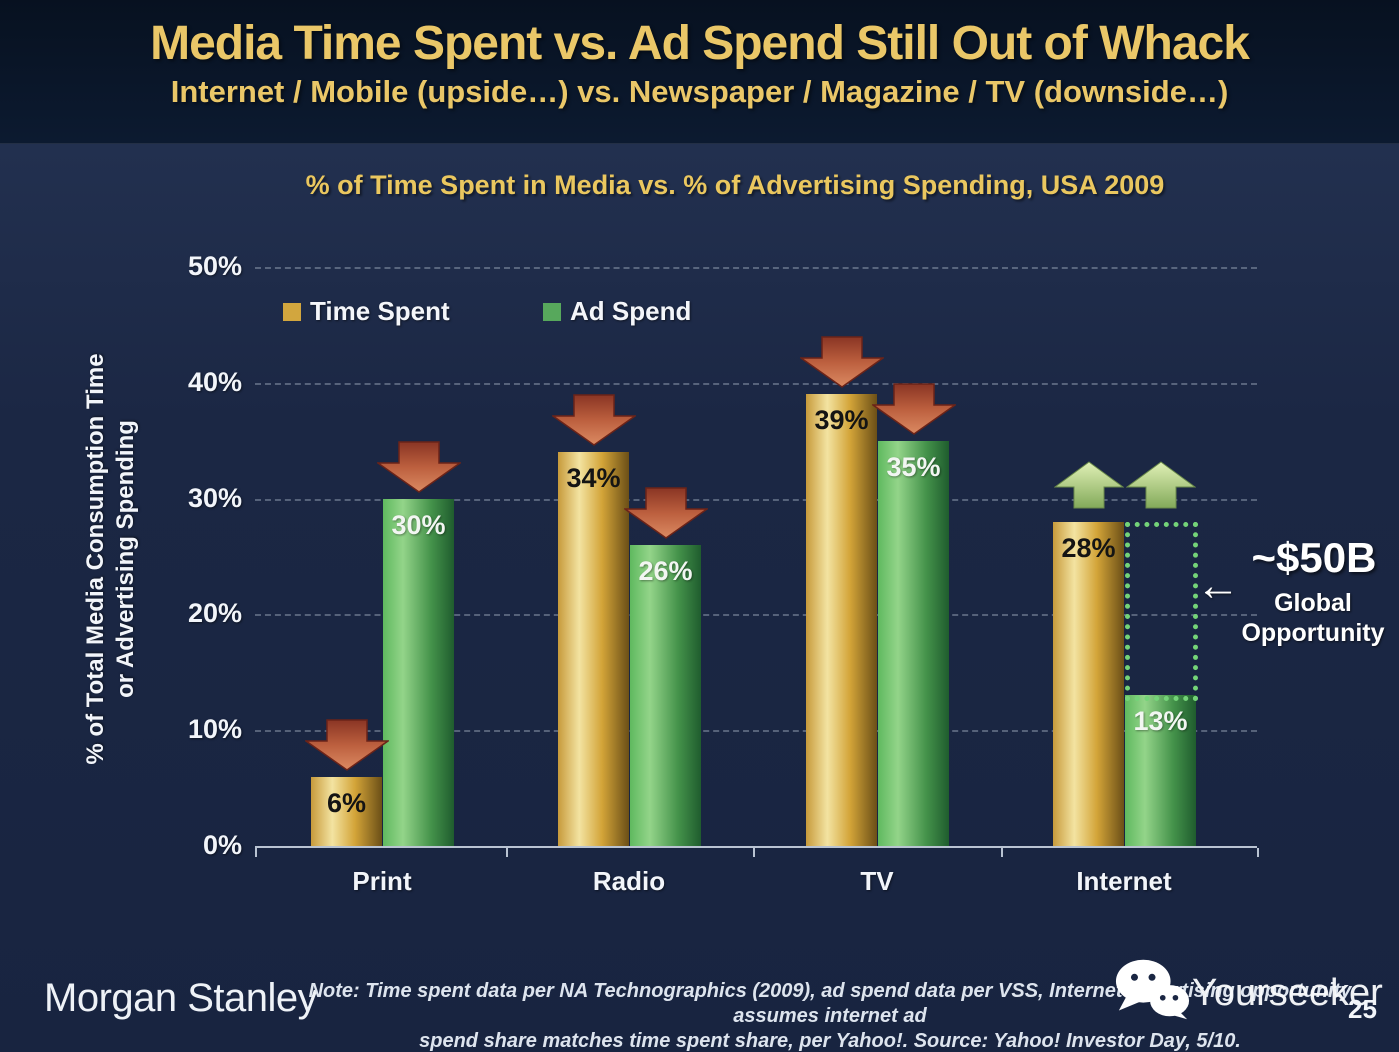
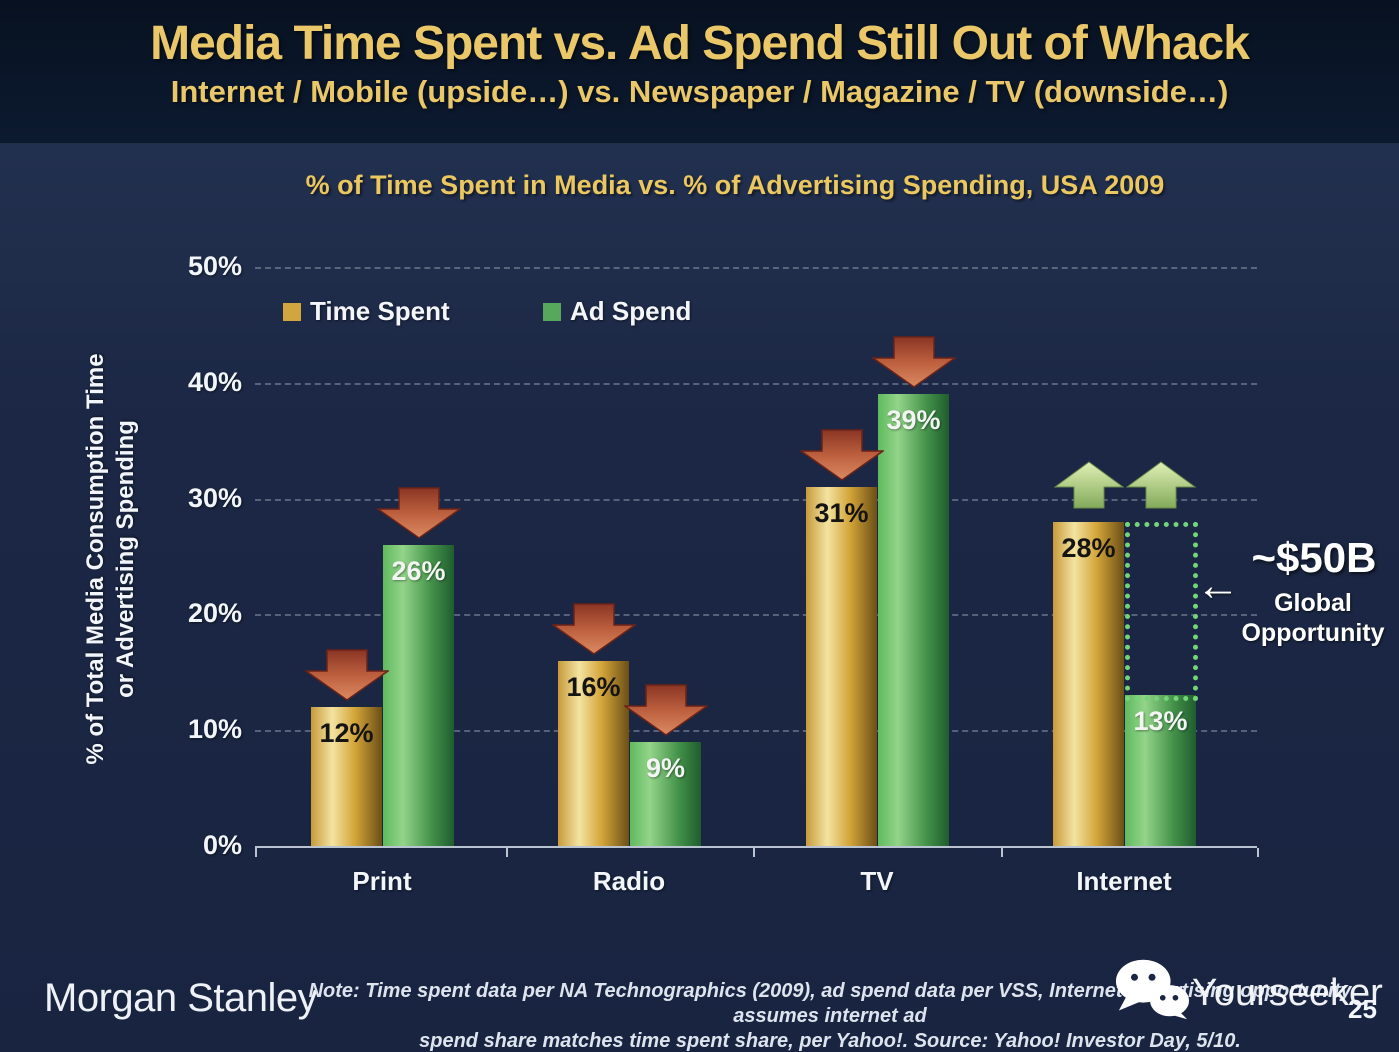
Time Spent/Print: 6% -> 12%
Ad Spend/Print: 30% -> 26%
Time Spent/Radio: 34% -> 16%
Ad Spend/Radio: 26% -> 9%
Time Spent/TV: 39% -> 31%
Ad Spend/TV: 35% -> 39%
